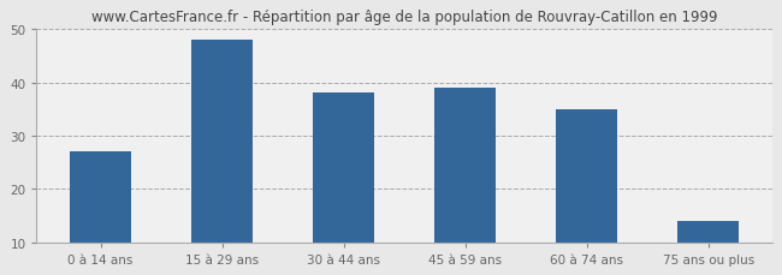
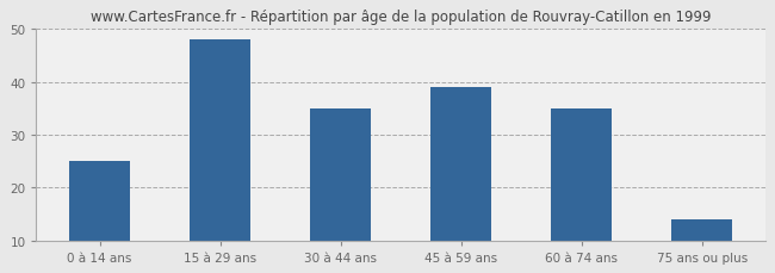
0 à 14 ans: 27 -> 25
30 à 44 ans: 38 -> 35
